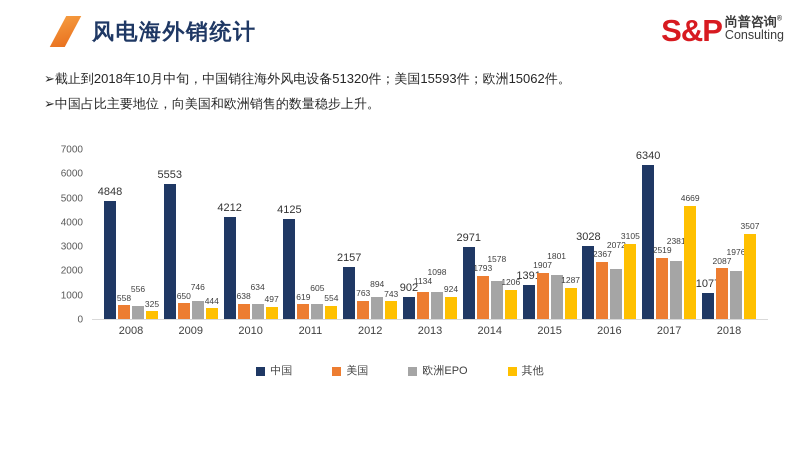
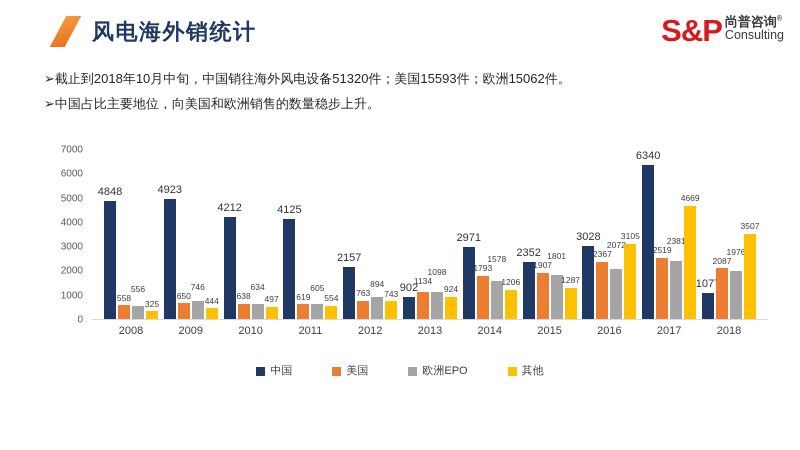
中国/2009: 5553 -> 4923
中国/2015: 1391 -> 2352
